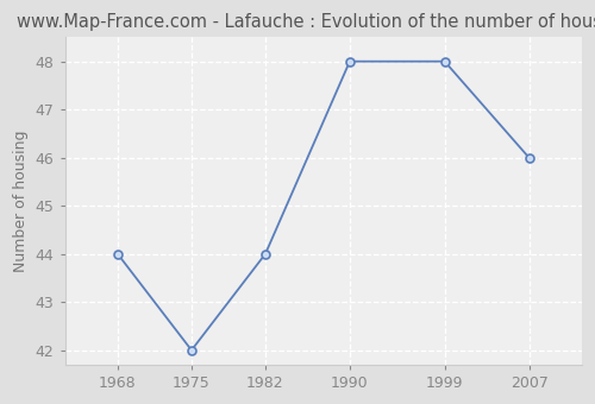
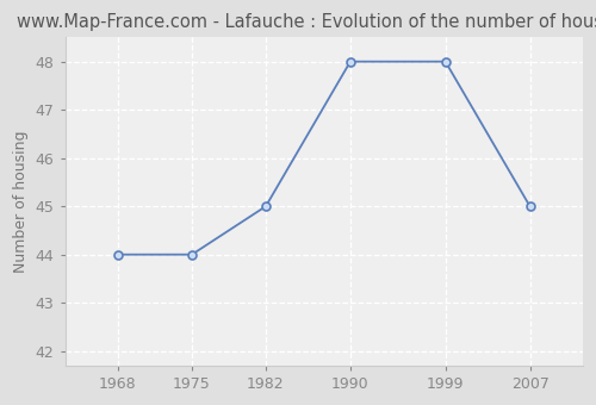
1975: 42 -> 44
1982: 44 -> 45
2007: 46 -> 45
